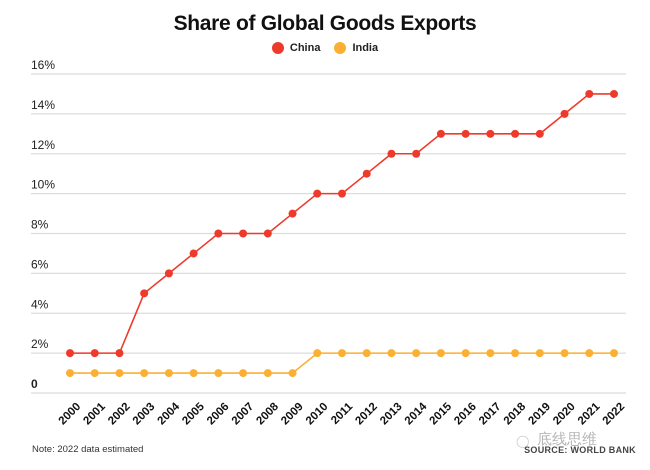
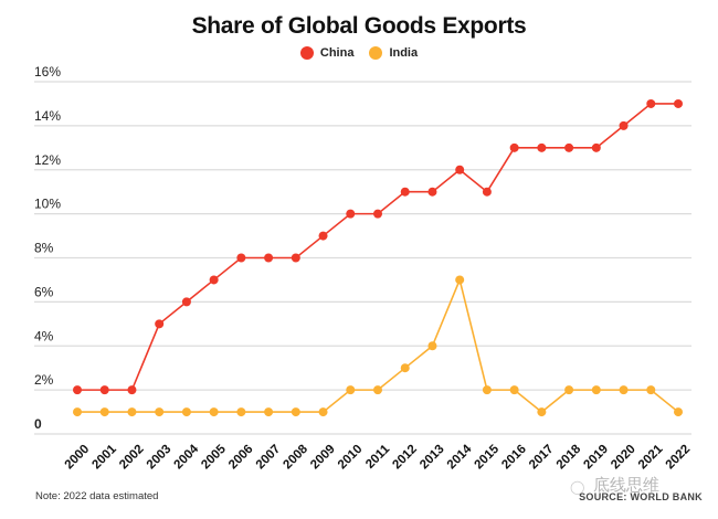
India/2012: 2% -> 3%
China/2013: 12% -> 11%
India/2013: 2% -> 4%
India/2014: 2% -> 7%
China/2015: 13% -> 11%
India/2017: 2% -> 1%
India/2022: 2% -> 1%
